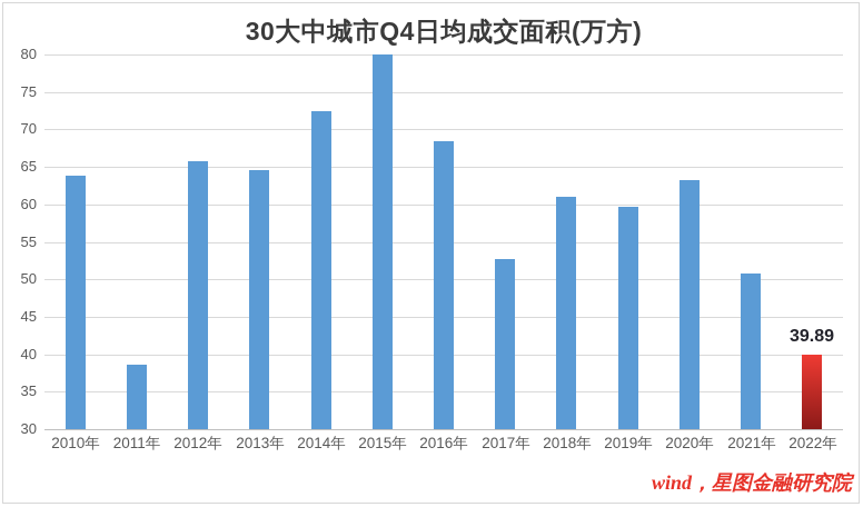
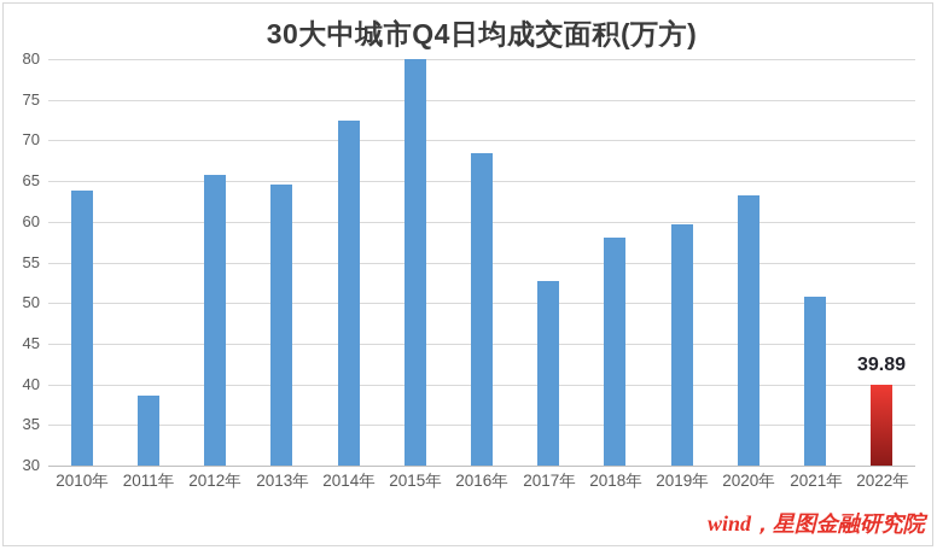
2018年: 61 -> 58
